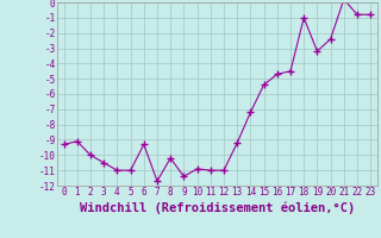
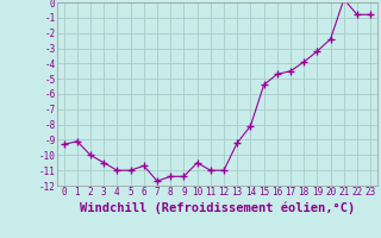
6: -9.3 -> -10.7
8: -10.2 -> -11.4
10: -10.9 -> -10.5
14: -7.2 -> -8.1
18: -1.0 -> -3.9
